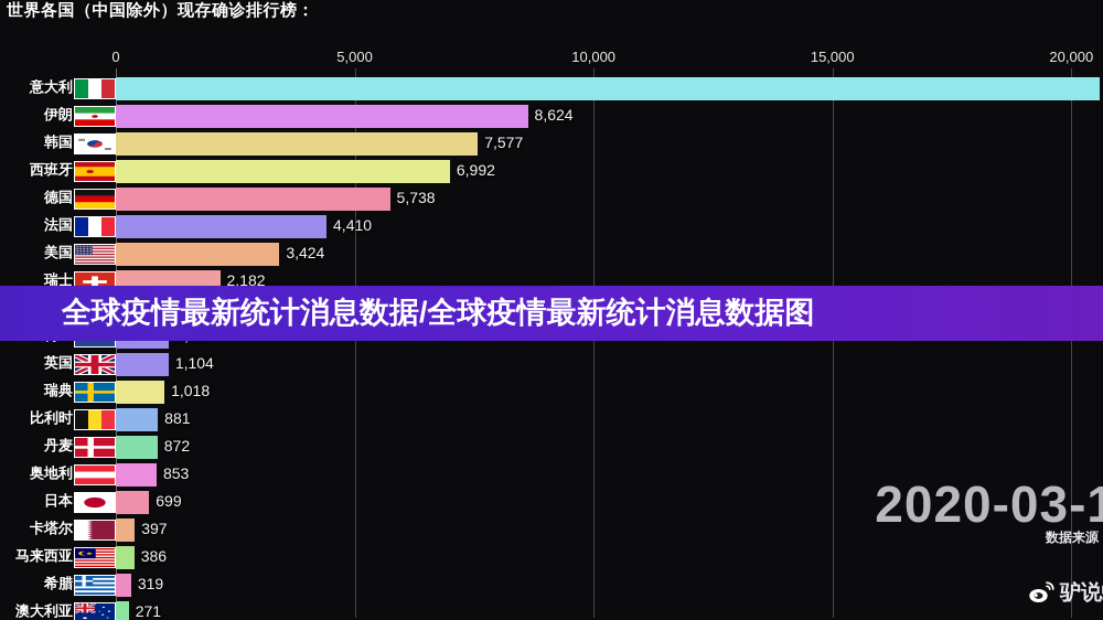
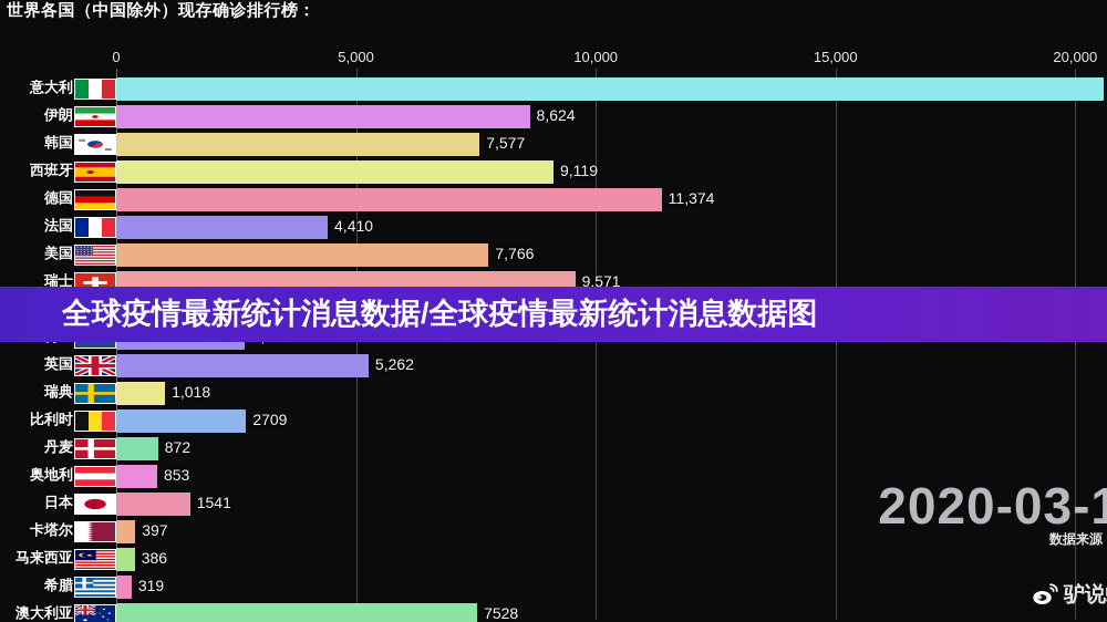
西班牙: 6,992 -> 9,119
德国: 5,738 -> 11,374
美国: 3,424 -> 7,766
瑞士: 2,182 -> 9,571
荷兰: 1,113 -> 2,688
英国: 1,104 -> 5,262
比利时: 881 -> 2709
日本: 699 -> 1541
澳大利亚: 271 -> 7528
